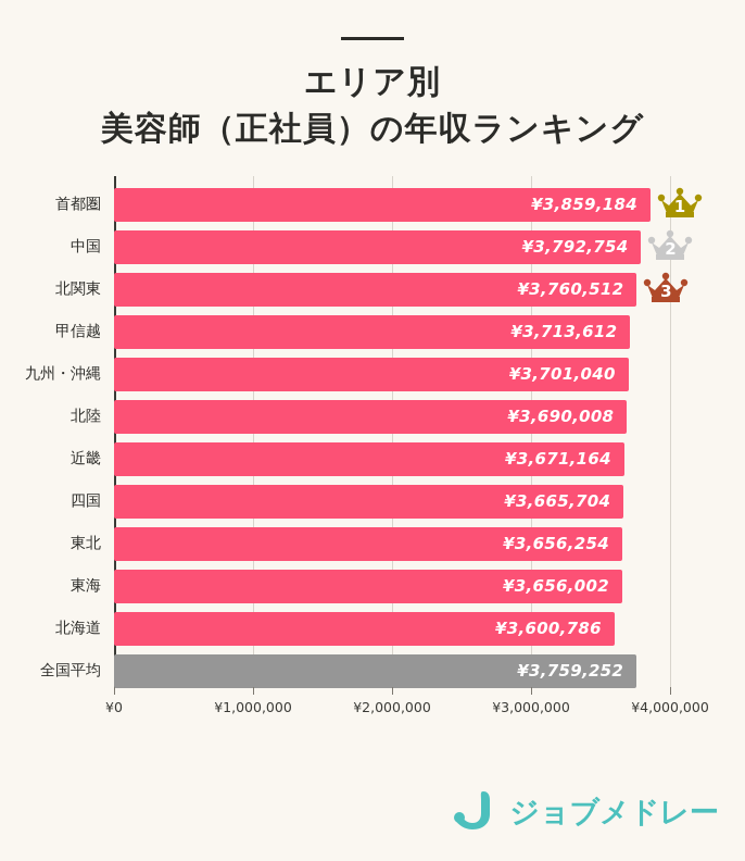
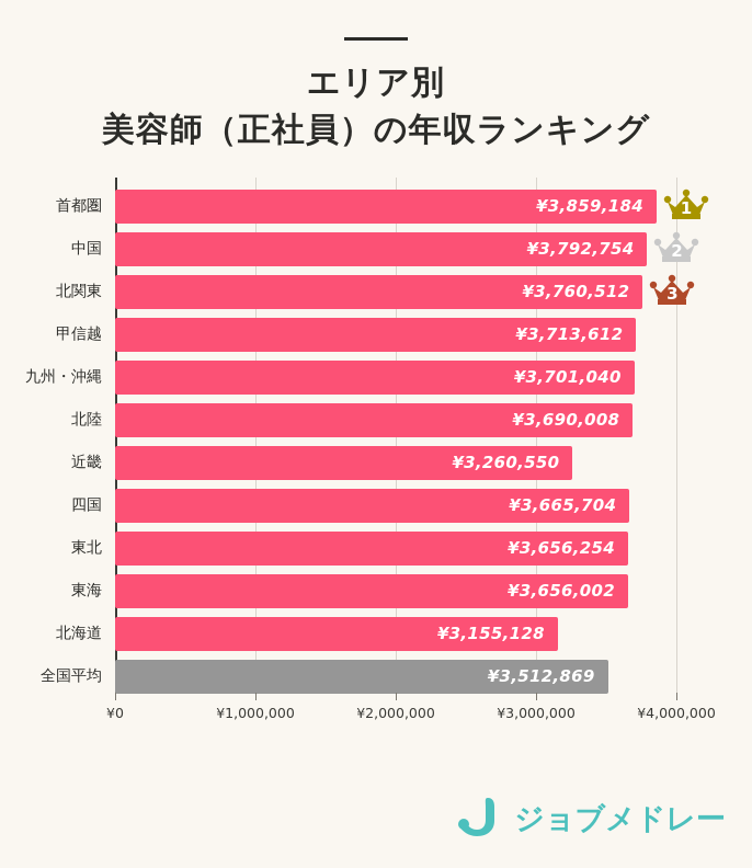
近畿: ¥3,671,164 -> ¥3,260,550
北海道: ¥3,600,786 -> ¥3,155,128
全国平均: ¥3,759,252 -> ¥3,512,869
